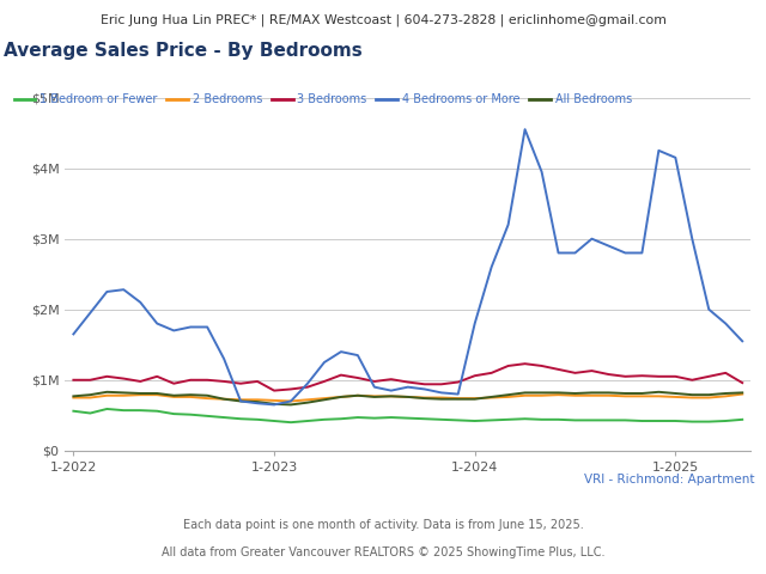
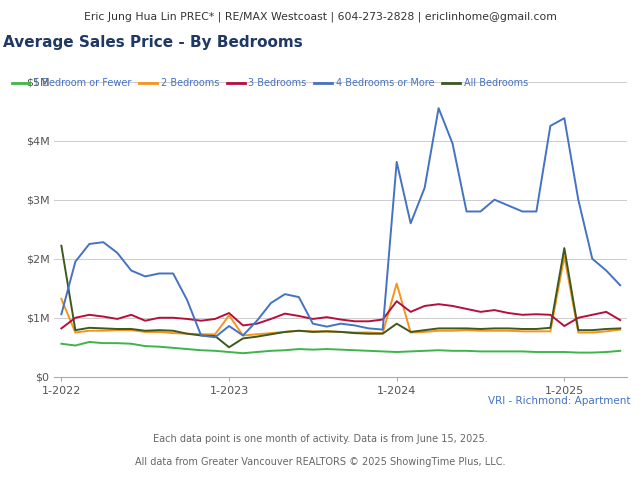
2 Bedrooms/1-2022: $0.75M -> $1.32M
3 Bedrooms/1-2022: $1.00M -> $0.82M
4 Bedrooms or More/1-2022: $1.65M -> $1.06M
All Bedrooms/1-2022: $0.77M -> $2.22M
2 Bedrooms/1-2023: $0.71M -> $1.04M
3 Bedrooms/1-2023: $0.85M -> $1.08M
4 Bedrooms or More/1-2023: $0.65M -> $0.86M
All Bedrooms/1-2023: $0.66M -> $0.50M
2 Bedrooms/1-2024: $0.74M -> $1.58M
3 Bedrooms/1-2024: $1.06M -> $1.28M
4 Bedrooms or More/1-2024: $1.80M -> $3.64M
All Bedrooms/1-2024: $0.73M -> $0.90M
2 Bedrooms/1-2025: $0.76M -> $2.04M
3 Bedrooms/1-2025: $1.05M -> $0.86M
4 Bedrooms or More/1-2025: $4.15M -> $4.38M
All Bedrooms/1-2025: $0.81M -> $2.18M
